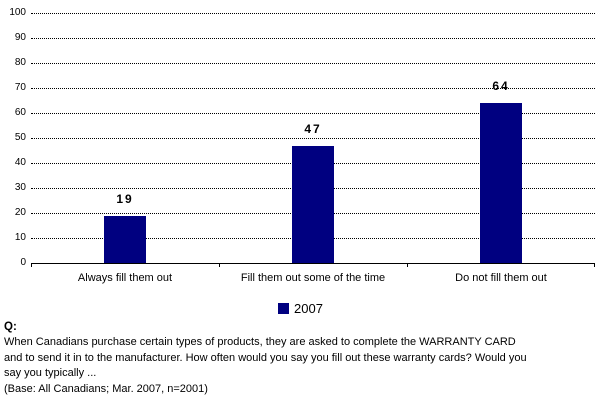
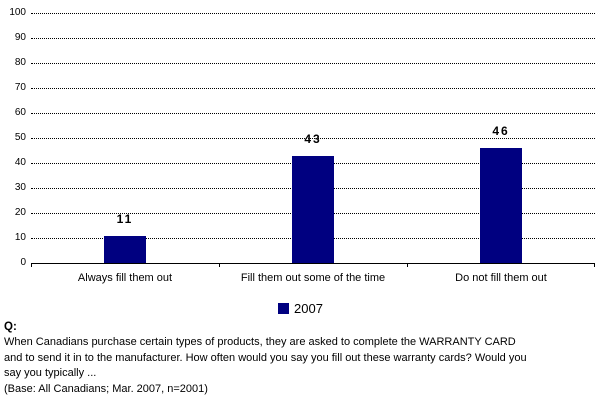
Always fill them out: 19 -> 11
Fill them out some of the time: 47 -> 43
Do not fill them out: 64 -> 46
